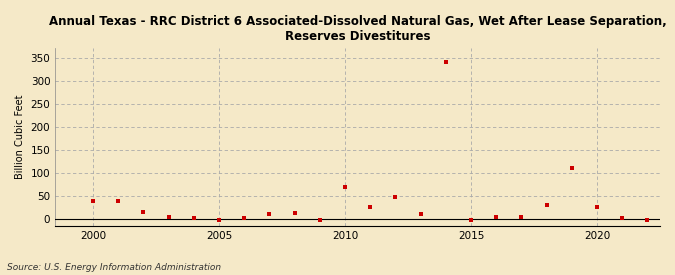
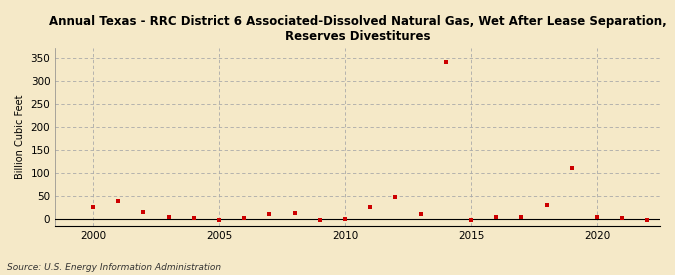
2000: 40 -> 25
2010: 70 -> 1
2020: 25 -> 4
